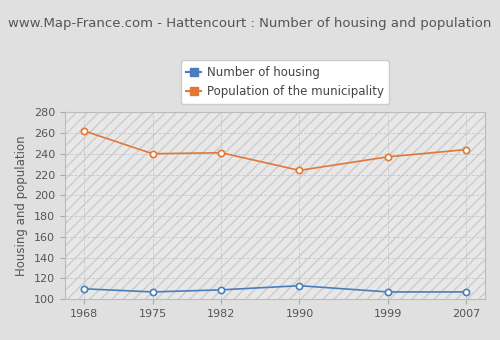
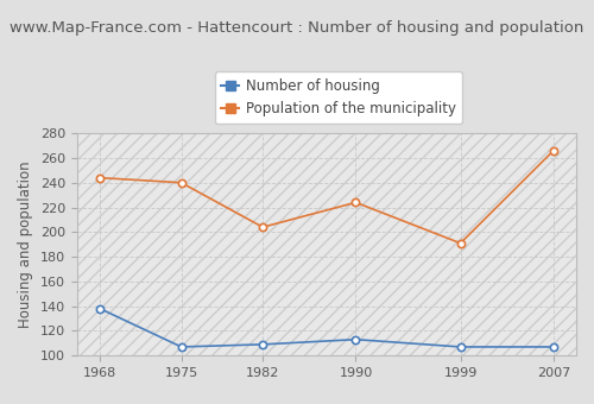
Number of housing/1968: 110 -> 138
Population of the municipality/1968: 262 -> 244
Population of the municipality/1982: 241 -> 204
Population of the municipality/1999: 237 -> 191
Population of the municipality/2007: 244 -> 266
